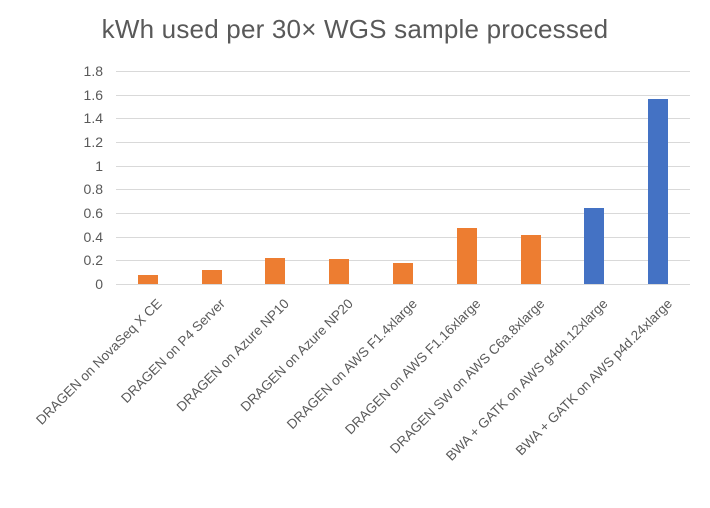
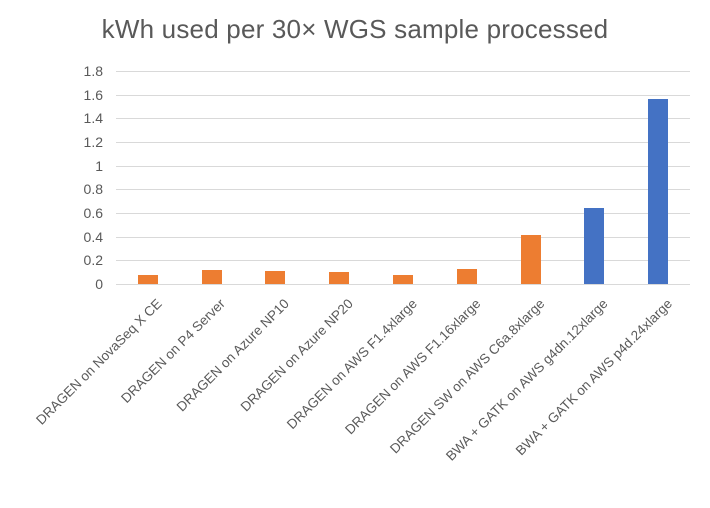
DRAGEN on Azure NP10: 0.22 -> 0.11
DRAGEN on Azure NP20: 0.21 -> 0.10
DRAGEN on AWS F1.4xlarge: 0.18 -> 0.08
DRAGEN on AWS F1.16xlarge: 0.47 -> 0.13
